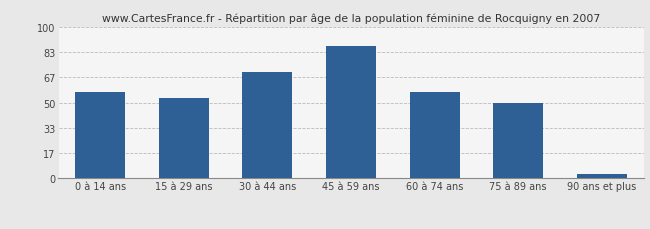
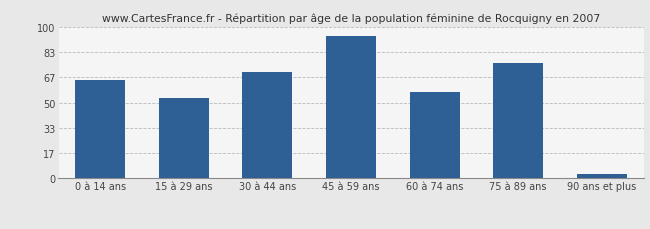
0 à 14 ans: 57 -> 65
45 à 59 ans: 87 -> 94
75 à 89 ans: 50 -> 76
